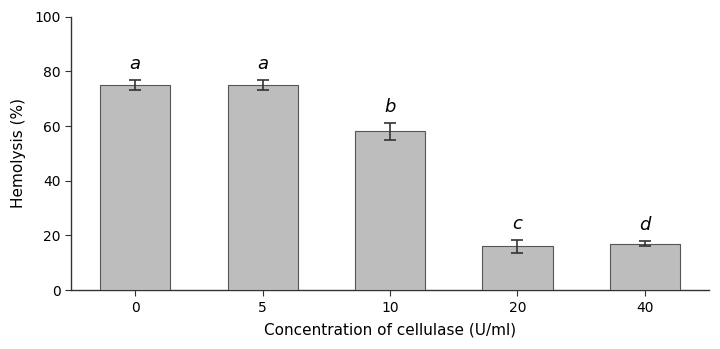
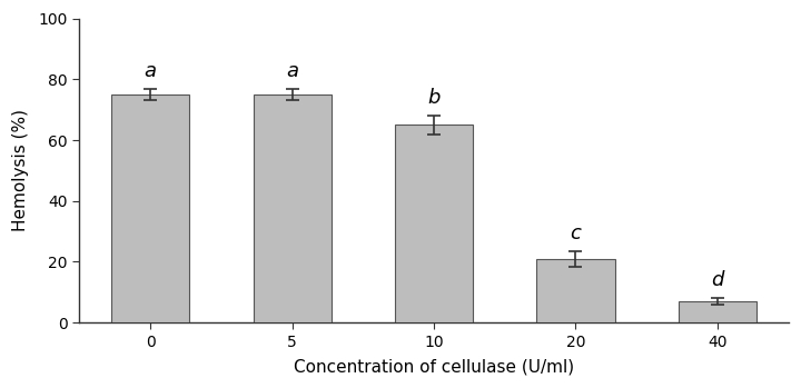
10: 58 -> 65
20: 16 -> 21
40: 17 -> 7
